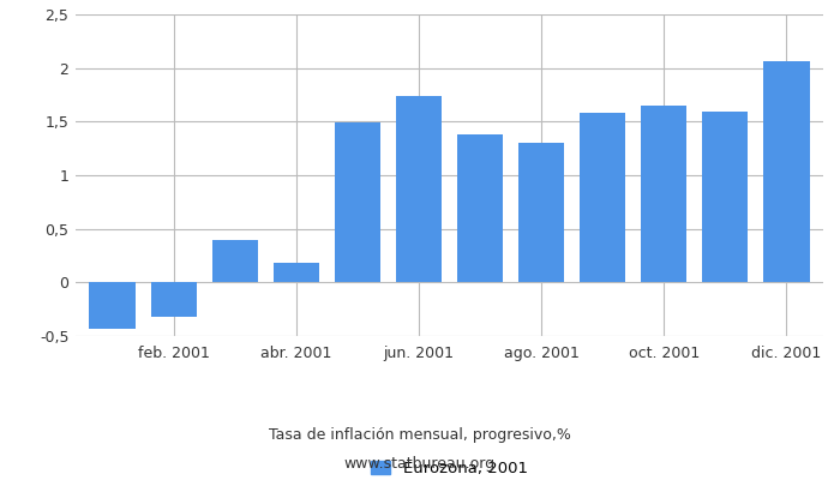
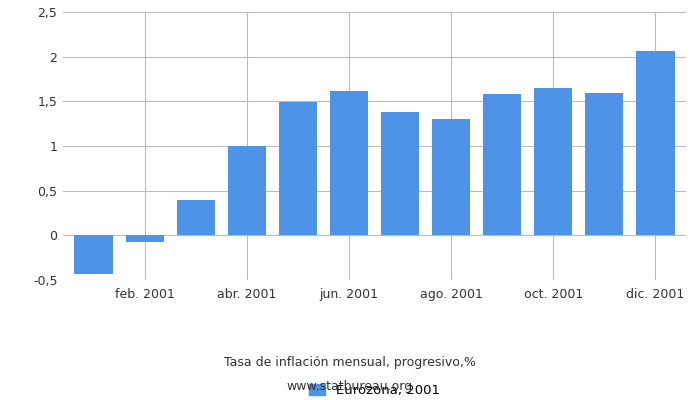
feb. 2001: -0,32 -> -0,07
abr. 2001: 0,18 -> 1,00
jun. 2001: 1,74 -> 1,62
